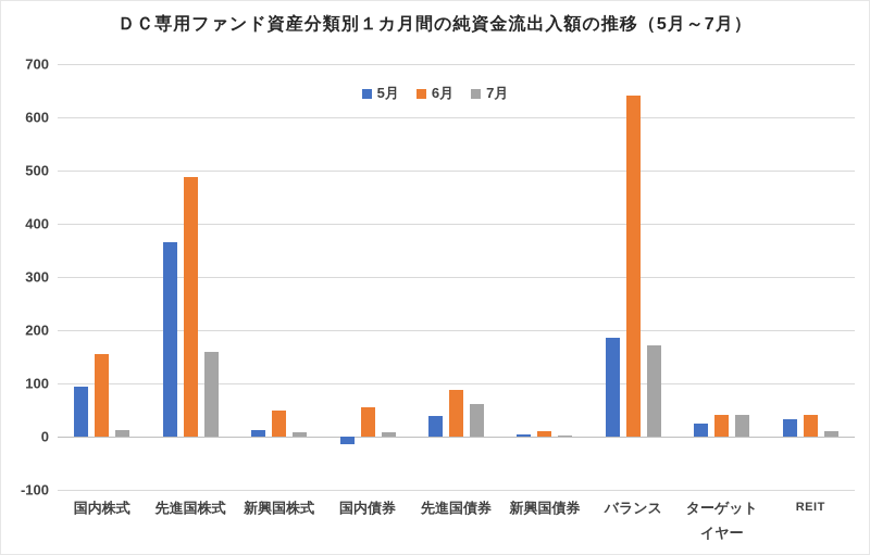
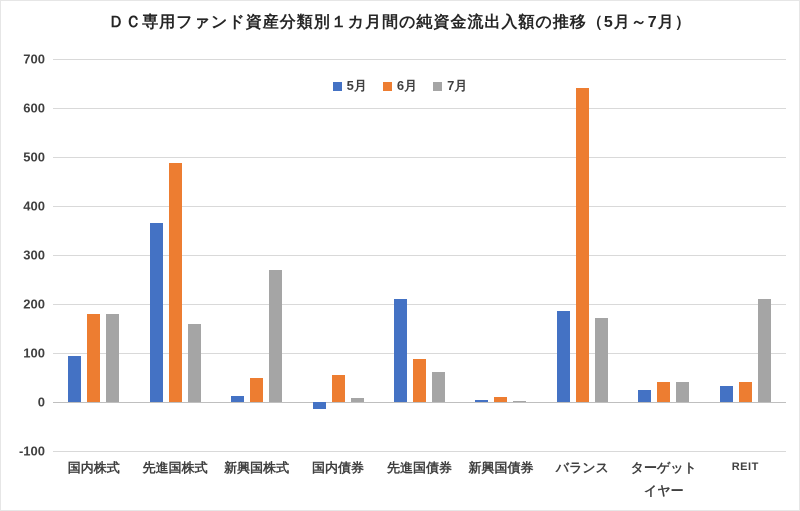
6月/国内株式: 160 -> 180
7月/国内株式: 10 -> 180
7月/新興国株式: 10 -> 270
5月/先進国債券: 40 -> 210
7月/REIT: 10 -> 210
